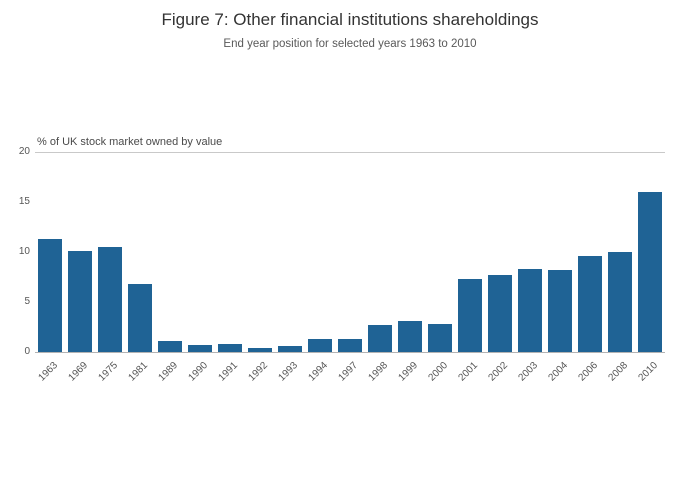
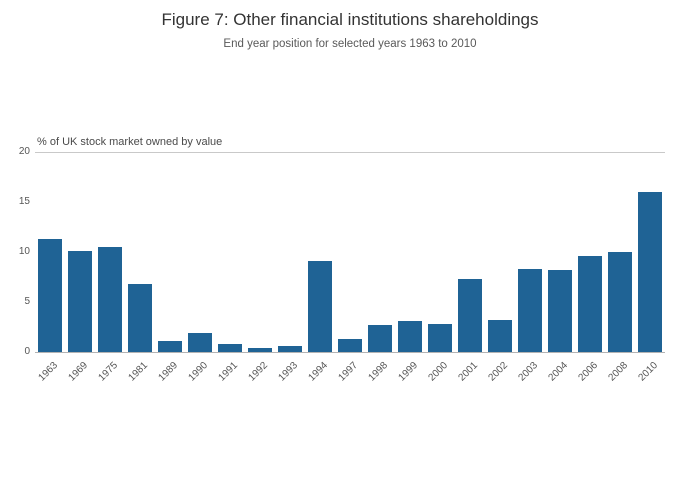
1990: 0.7 -> 1.9
1994: 1.3 -> 9.1
2002: 7.7 -> 3.2
